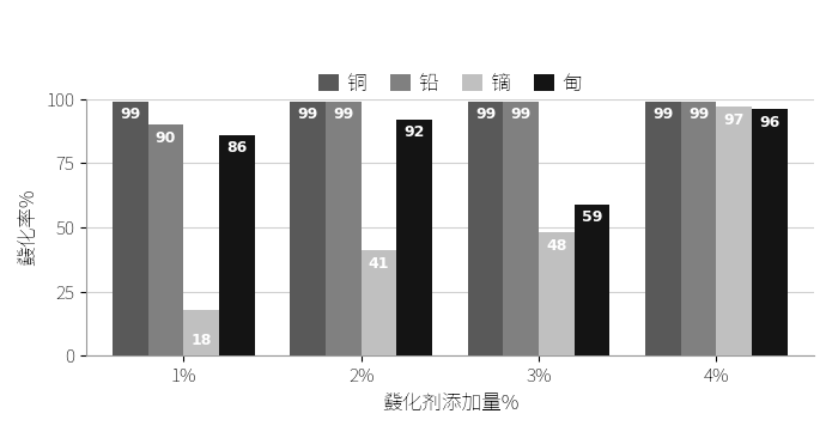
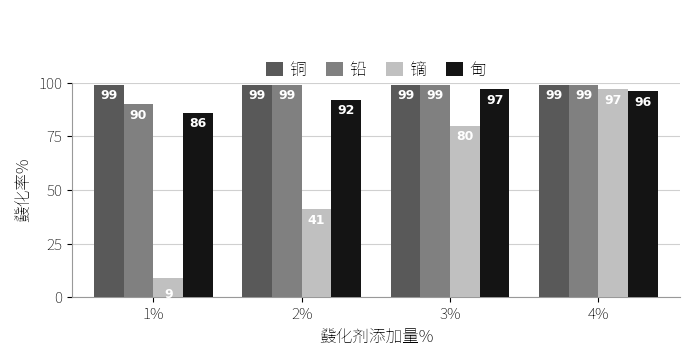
镝/1%: 18 -> 9
镝/3%: 48 -> 80
甸/3%: 59 -> 97
